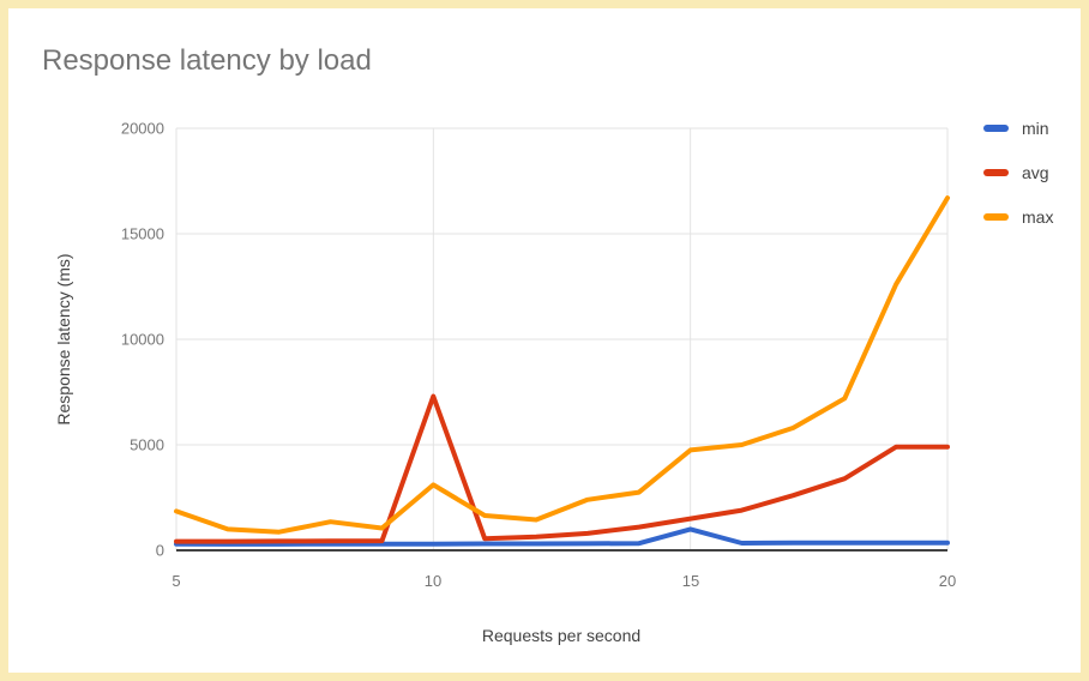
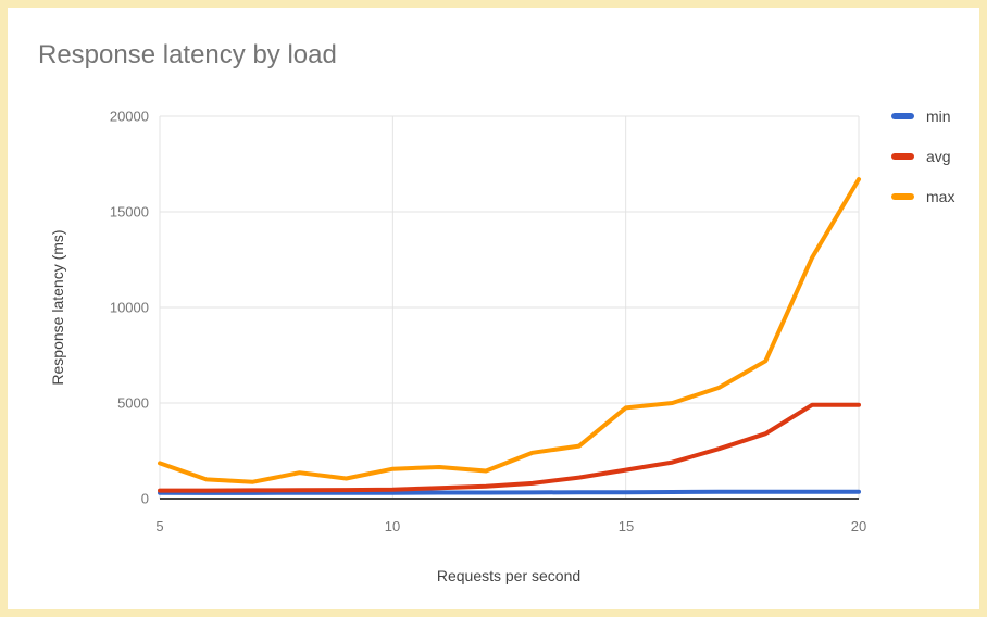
avg/10: 7300 -> 500
max/10: 3100 -> 1600
min/15: 1000 -> 300
